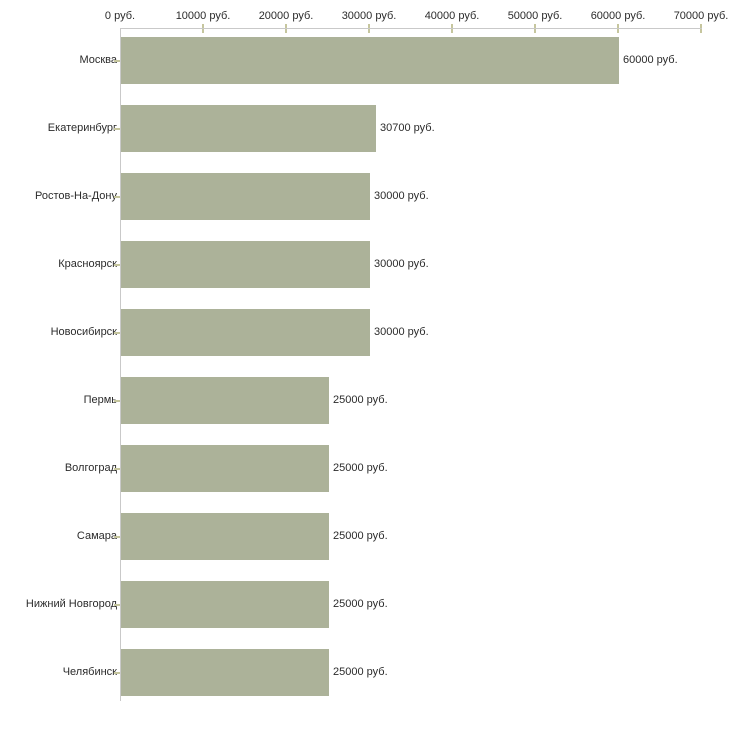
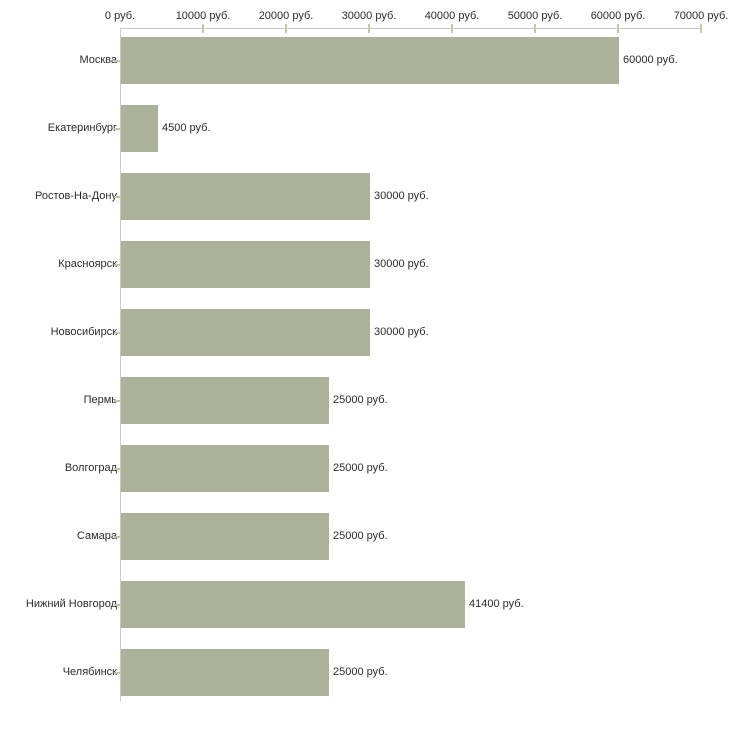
Екатеринбург: 30700 -> 4500
Нижний Новгород: 25000 -> 41400
